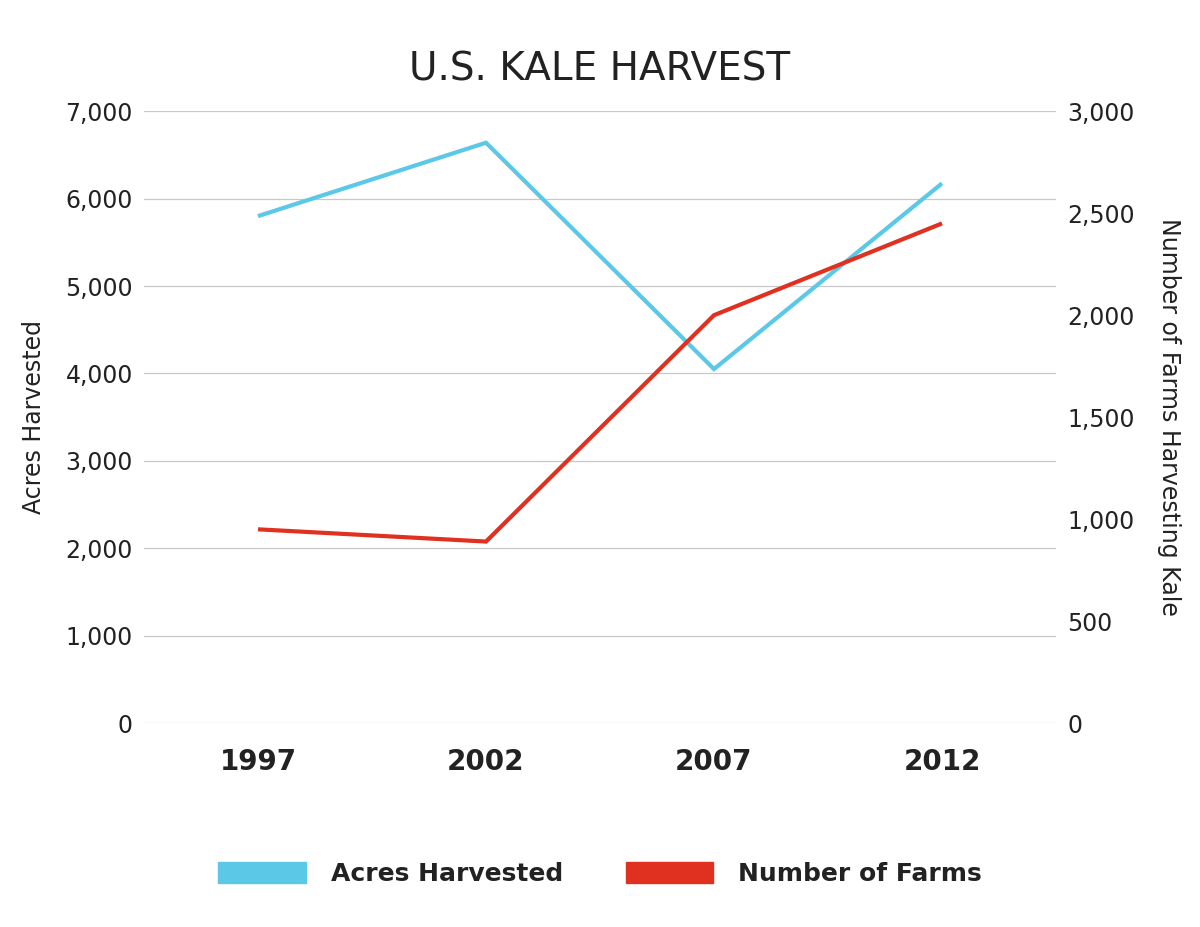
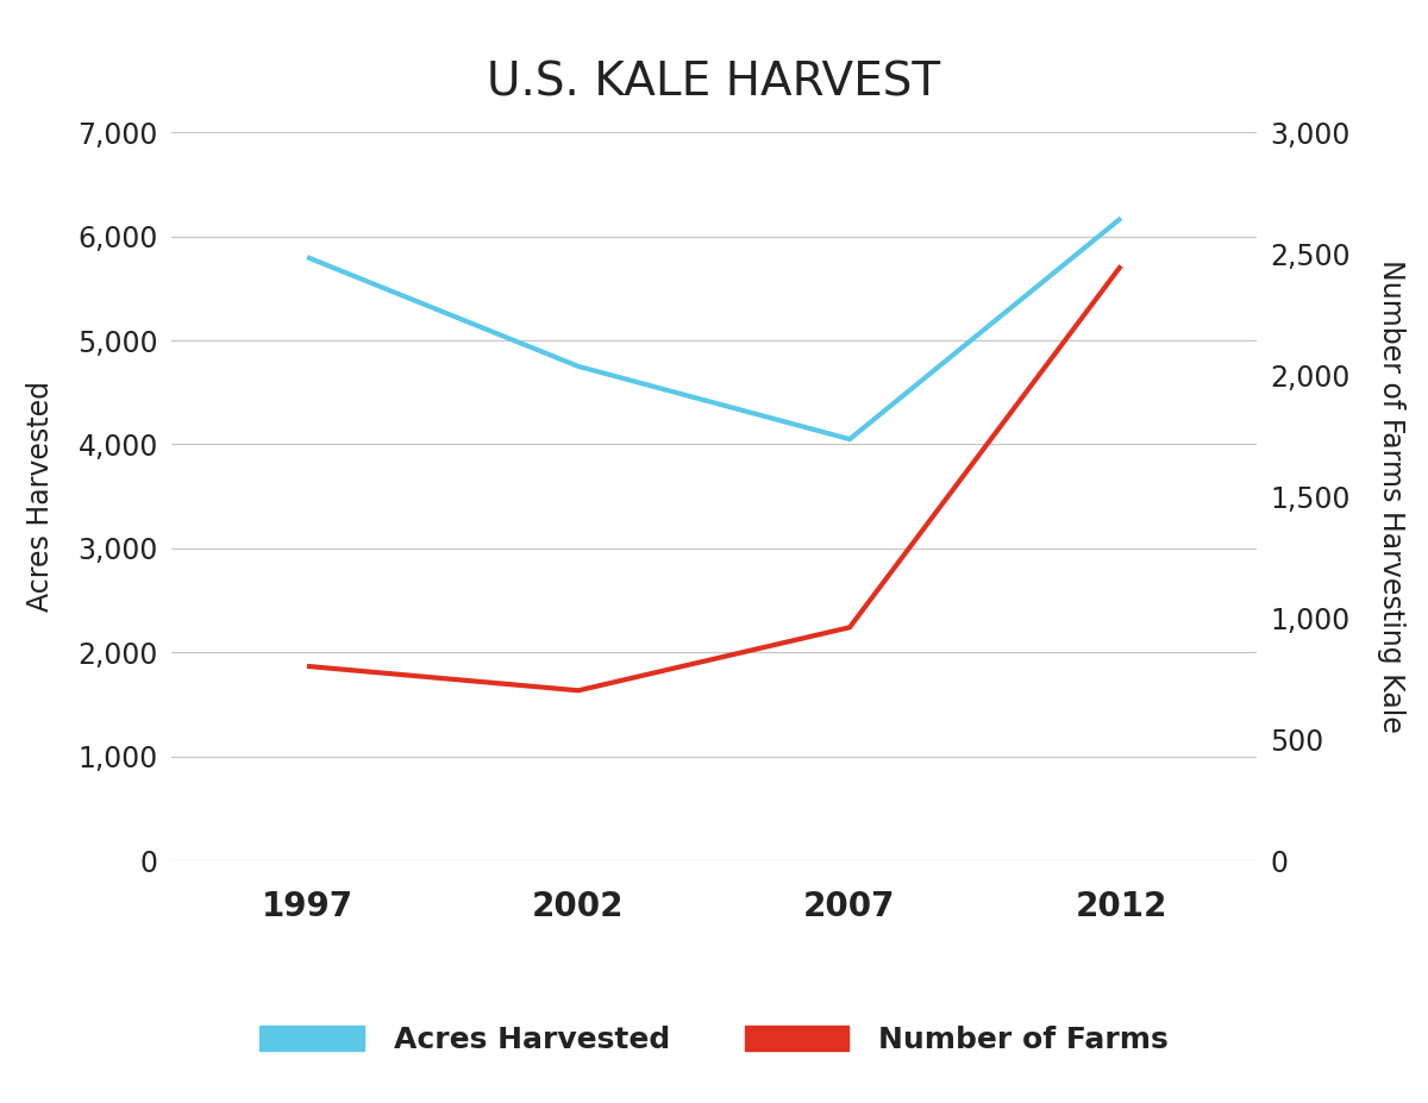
Number of Farms/1997: 950 -> 800
Acres Harvested/2002: 6,640 -> 4,750
Number of Farms/2002: 890 -> 700
Number of Farms/2007: 2,000 -> 960
